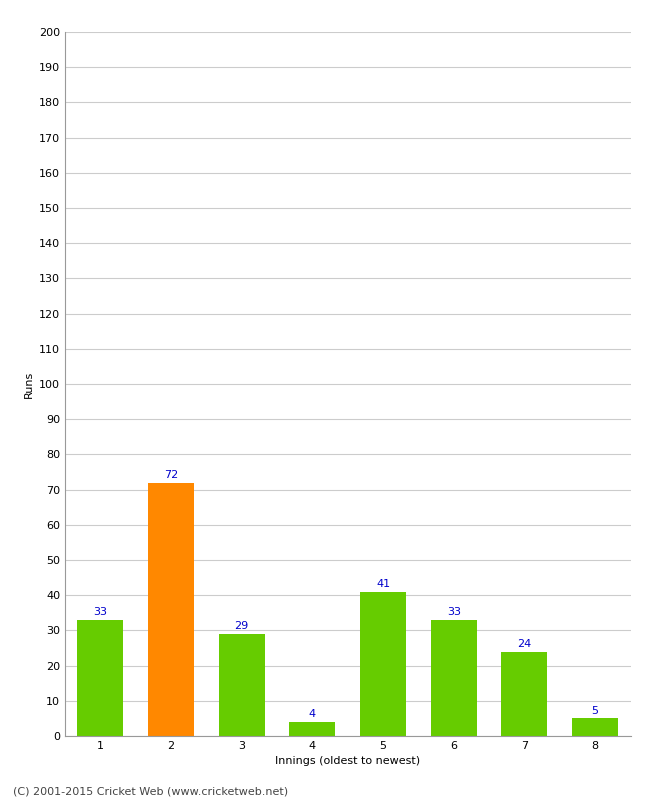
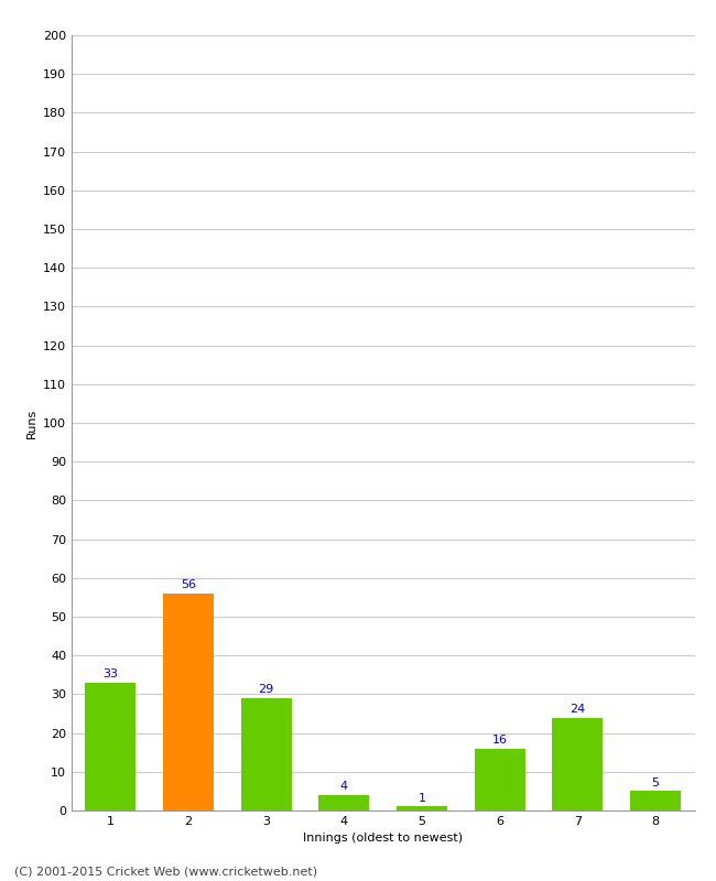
2: 72 -> 56
5: 41 -> 1
6: 33 -> 16
